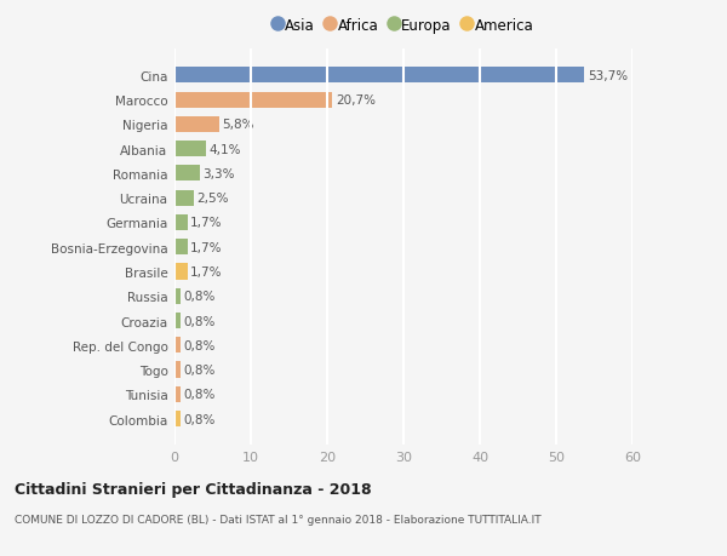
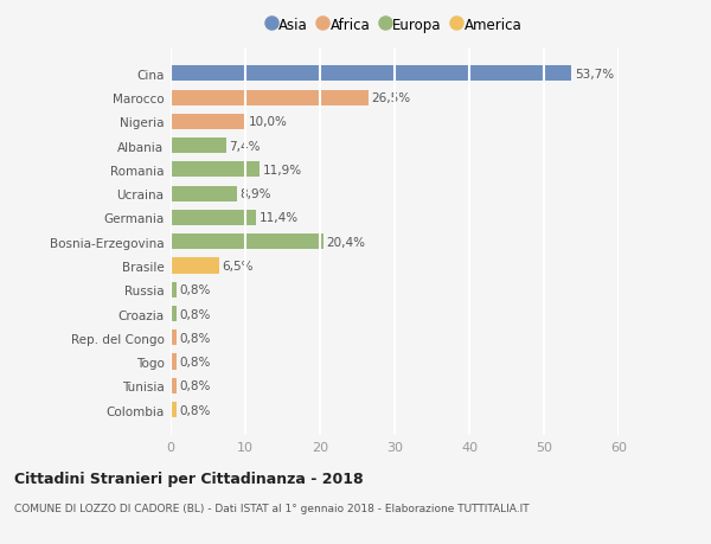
Marocco: 20,7% -> 26,5%
Nigeria: 5,8% -> 10,0%
Albania: 4,1% -> 7,4%
Romania: 3,3% -> 11,9%
Ucraina: 2,5% -> 8,9%
Germania: 1,7% -> 11,4%
Bosnia-Erzegovina: 1,7% -> 20,4%
Brasile: 1,7% -> 6,5%
